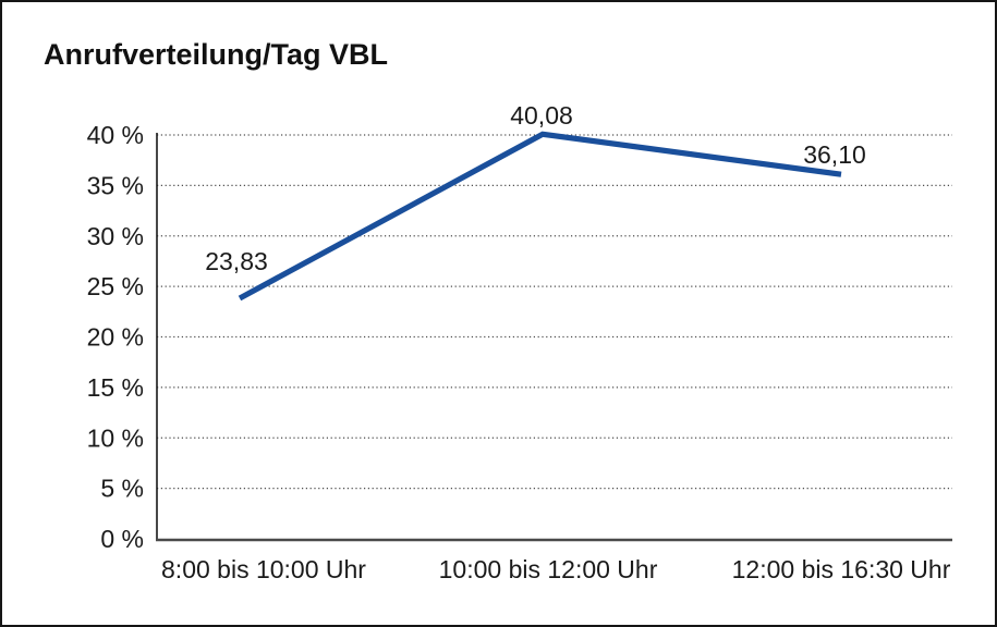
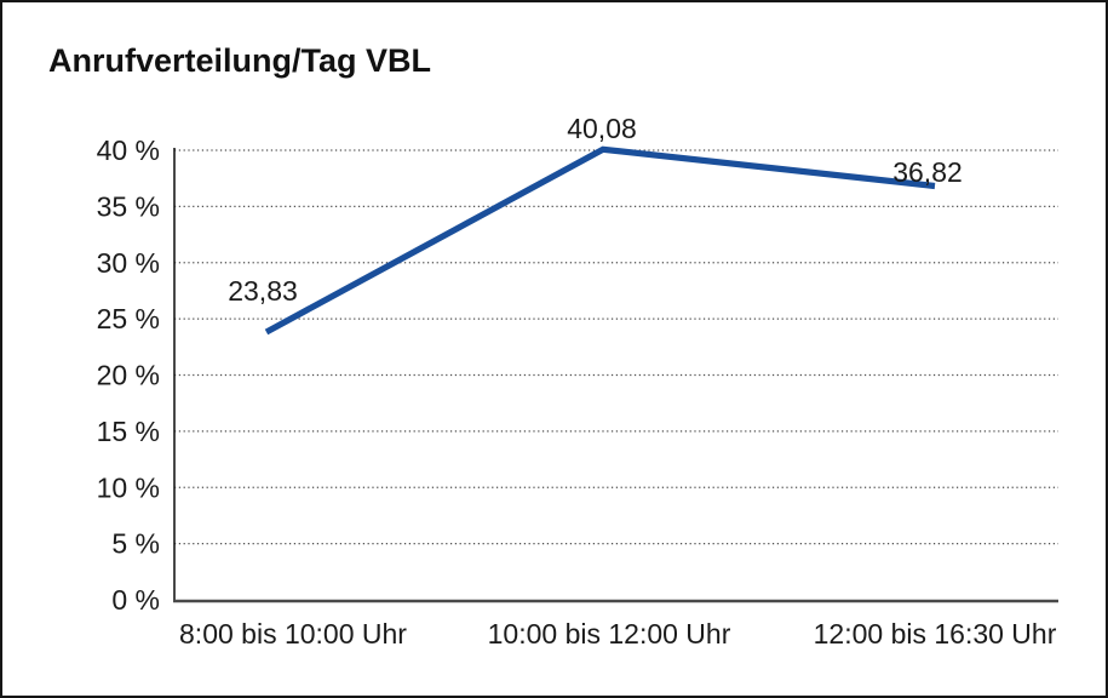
12:00 bis 16:30 Uhr: 36,10 -> 36,82
